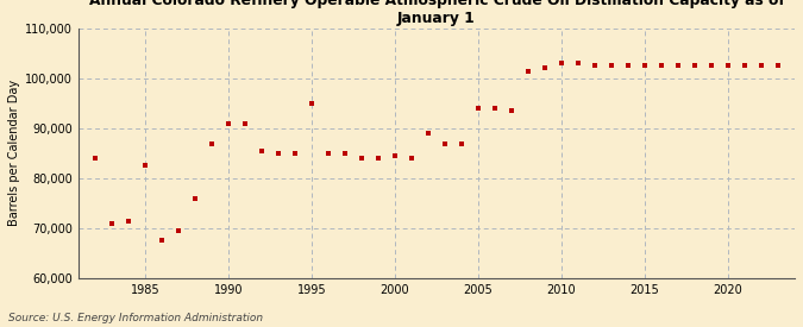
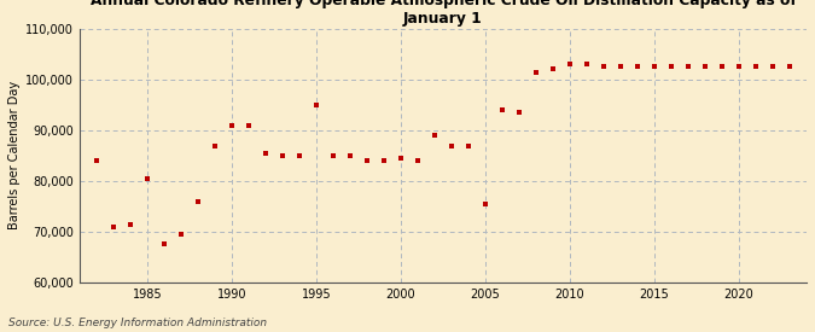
1985: 82,500 -> 80,500
2005: 94,000 -> 75,500
